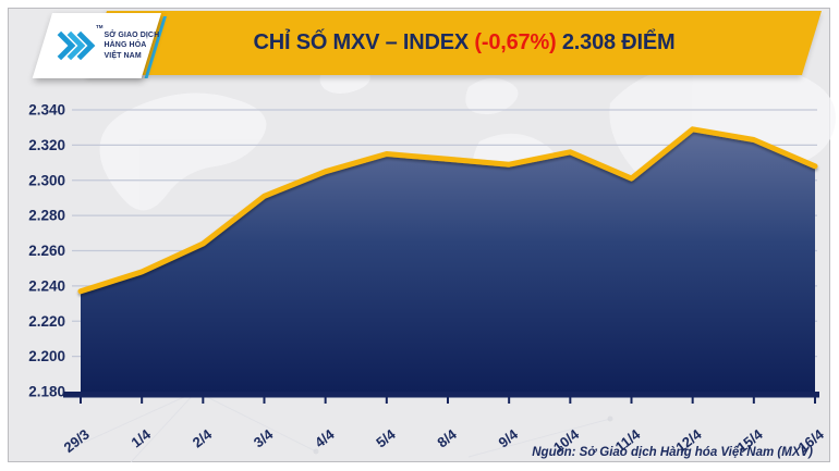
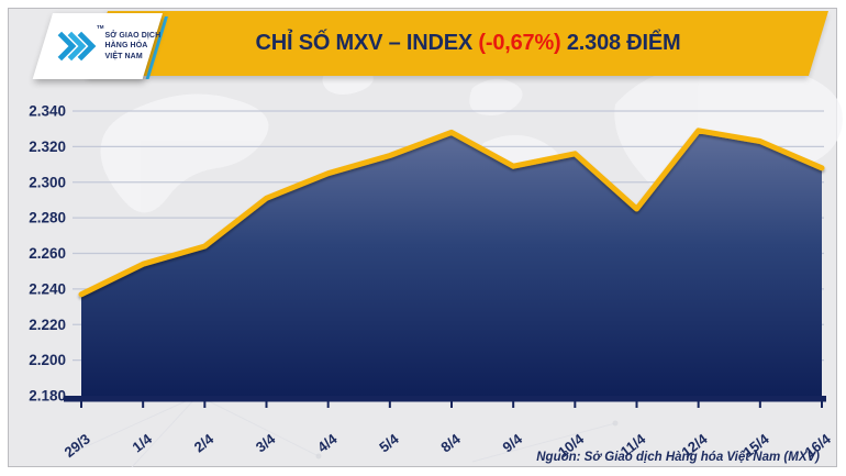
1/4: 2248 -> 2254
8/4: 2312 -> 2328
11/4: 2301 -> 2285
